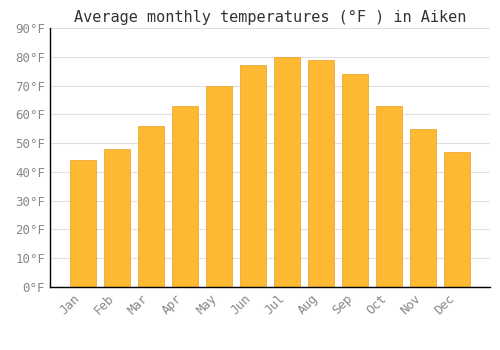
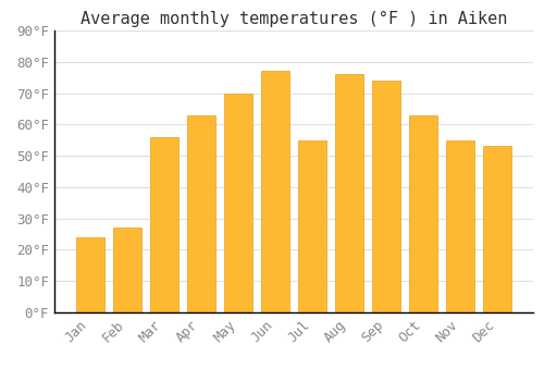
Jan: 44°F -> 24°F
Feb: 48°F -> 27°F
Jul: 80°F -> 55°F
Aug: 79°F -> 76°F
Dec: 47°F -> 53°F
